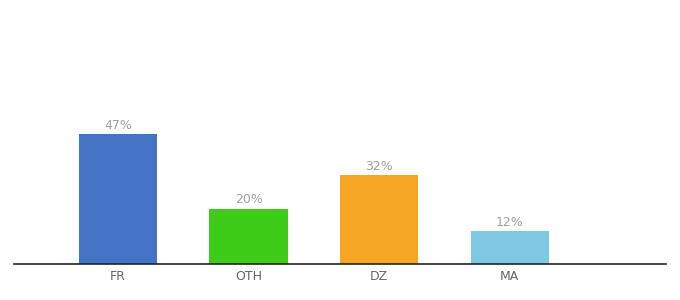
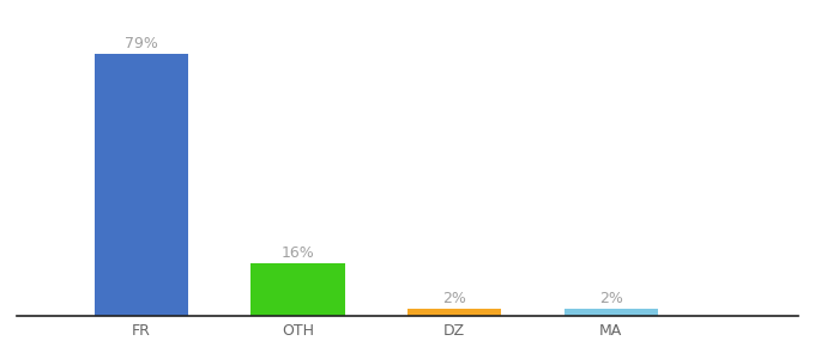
FR: 47% -> 79%
OTH: 20% -> 16%
DZ: 32% -> 2%
MA: 12% -> 2%
